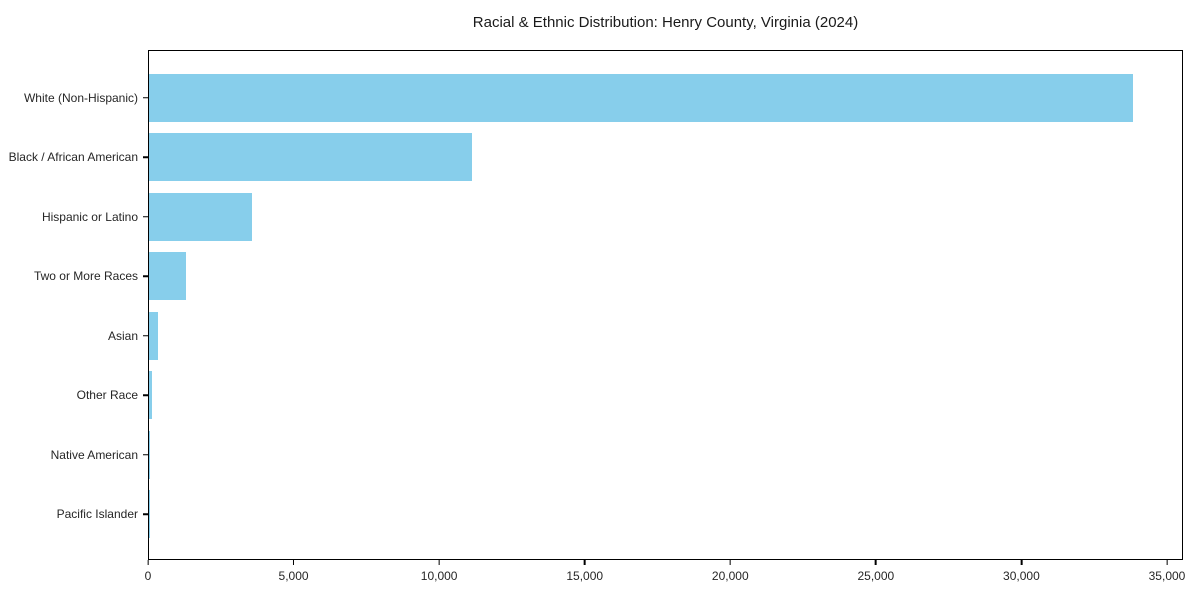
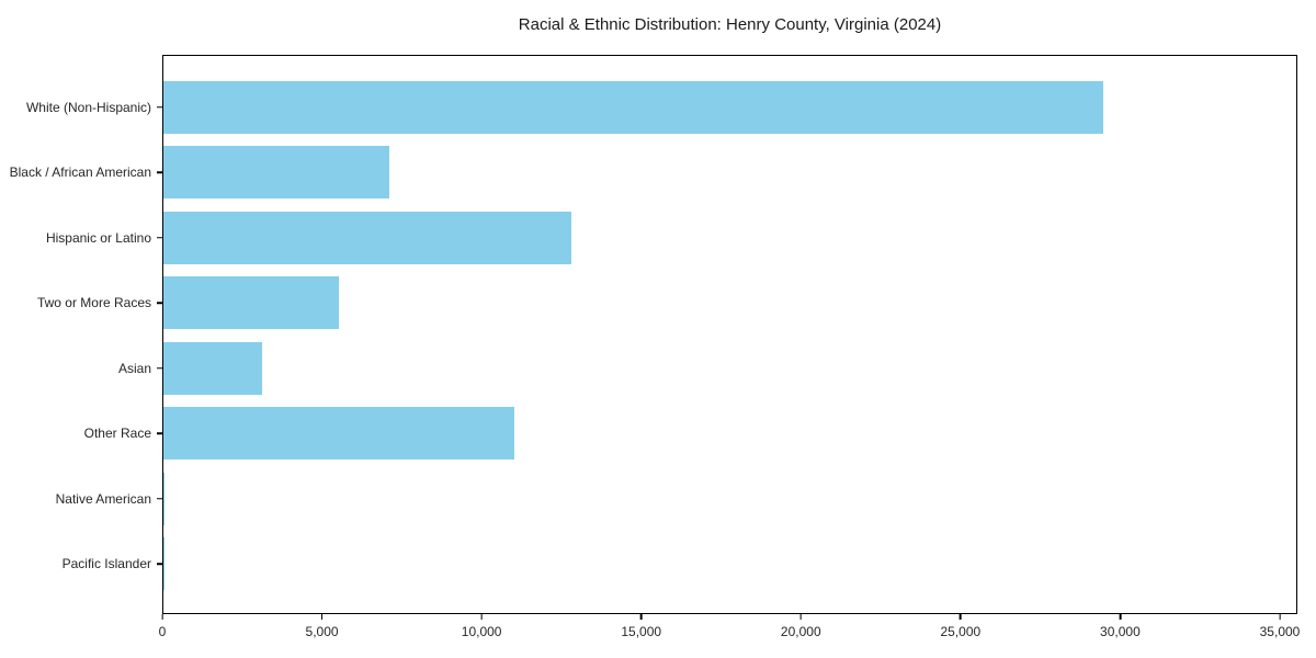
White (Non-Hispanic): 33800 -> 29500
Black / African American: 11100 -> 7100
Hispanic or Latino: 3500 -> 12800
Two or More Races: 1300 -> 5500
Asian: 300 -> 3100
Other Race: 100 -> 11000
